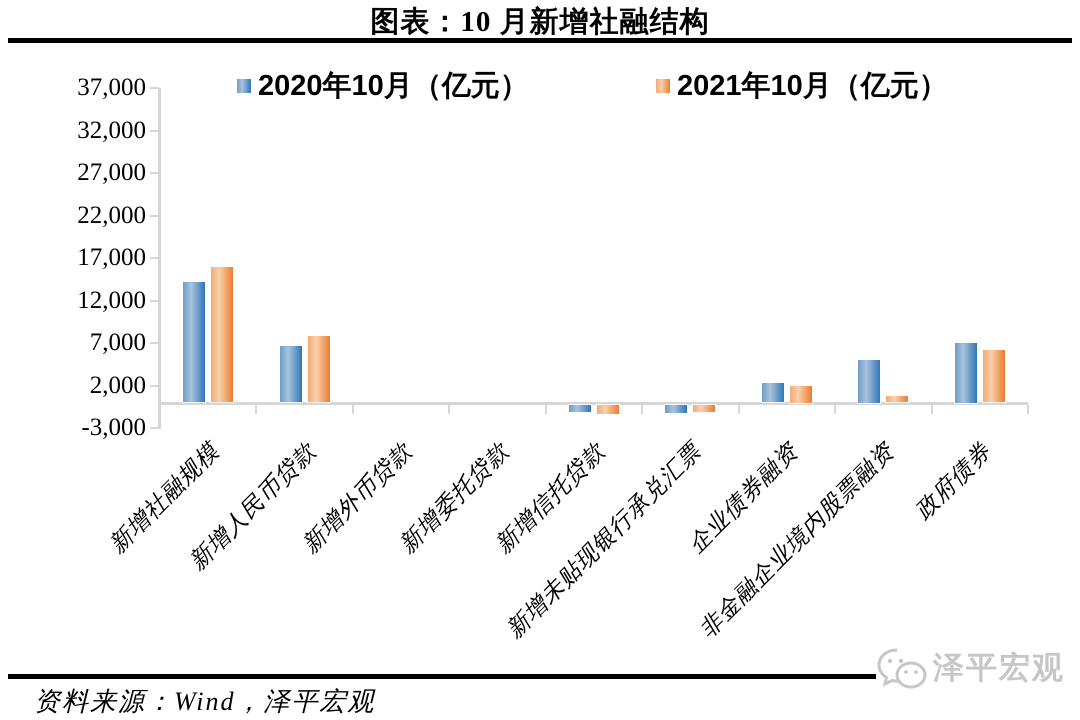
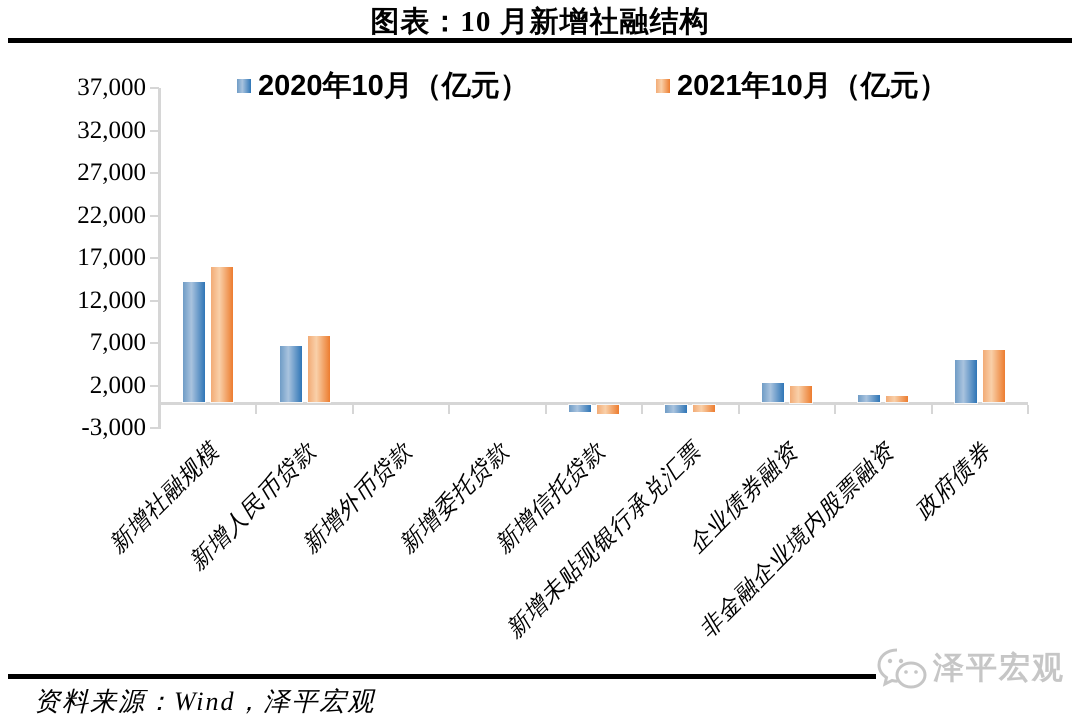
2020年10月（亿元）/非金融企业境内股票融资: 5000 -> 1000
2020年10月（亿元）/政府债券: 7000 -> 5000
